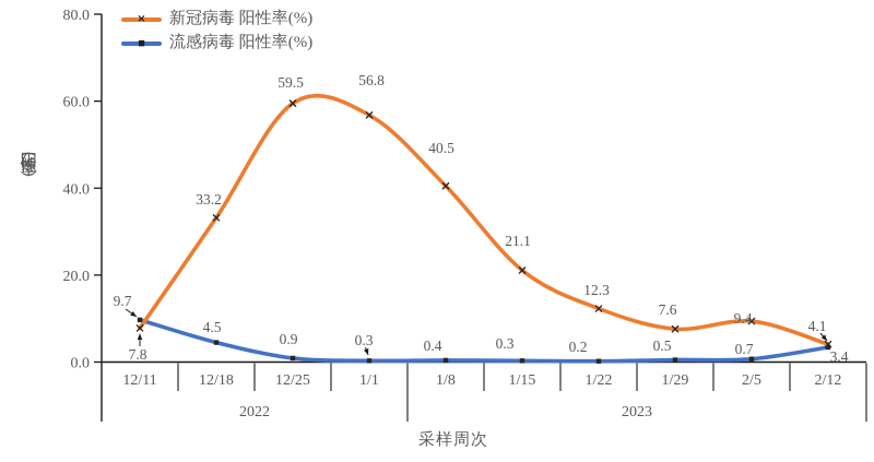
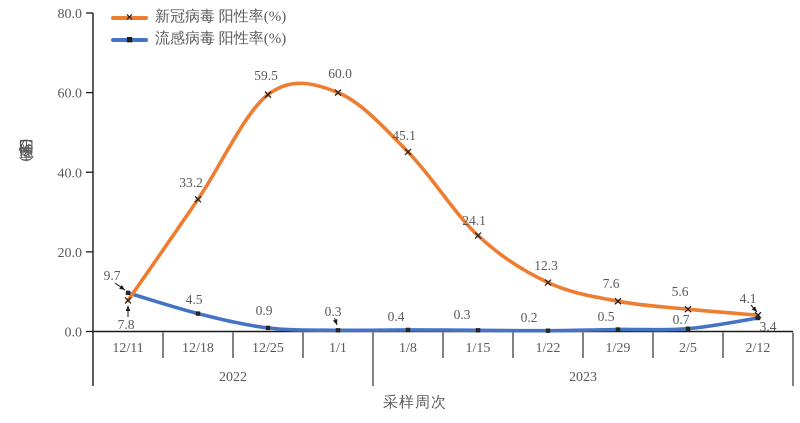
新冠病毒 阳性率(%)/1/1: 56.8 -> 60.0
新冠病毒 阳性率(%)/1/8: 40.5 -> 45.1
新冠病毒 阳性率(%)/1/15: 21.1 -> 24.1
新冠病毒 阳性率(%)/2/5: 9.4 -> 5.6
